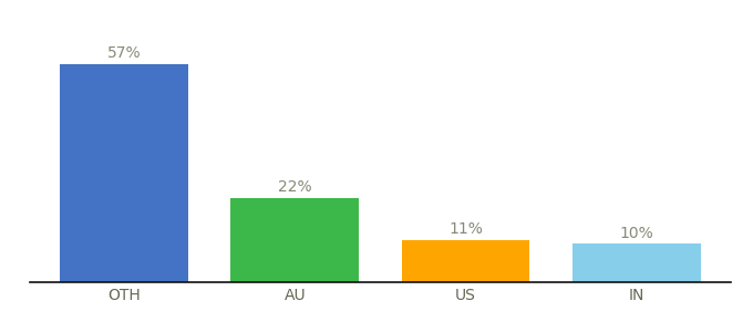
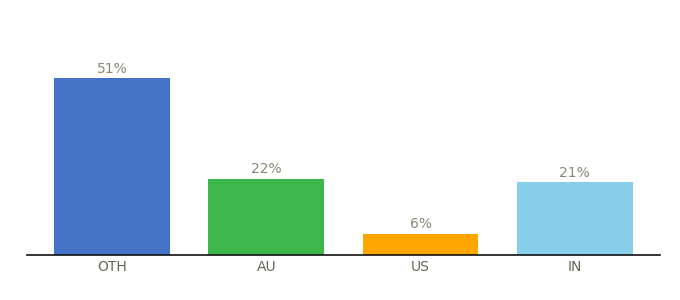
OTH: 57% -> 51%
US: 11% -> 6%
IN: 10% -> 21%
